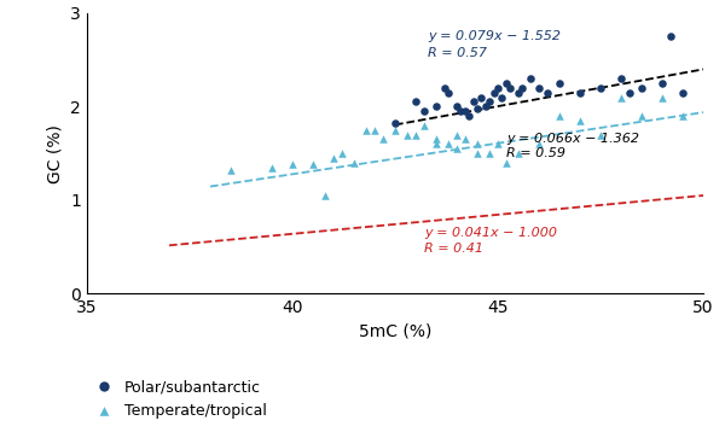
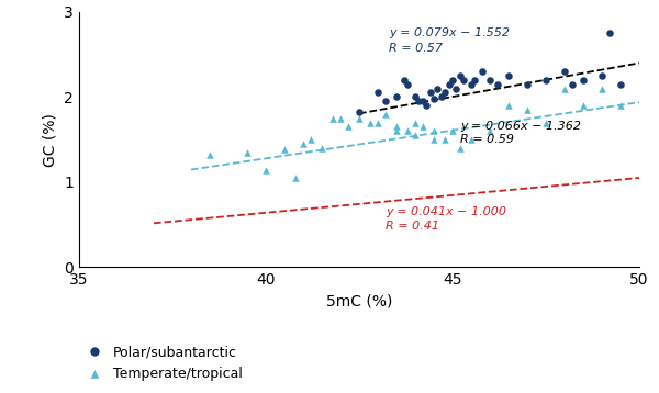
Temperate/tropical/40: 1.38 -> 1.14
